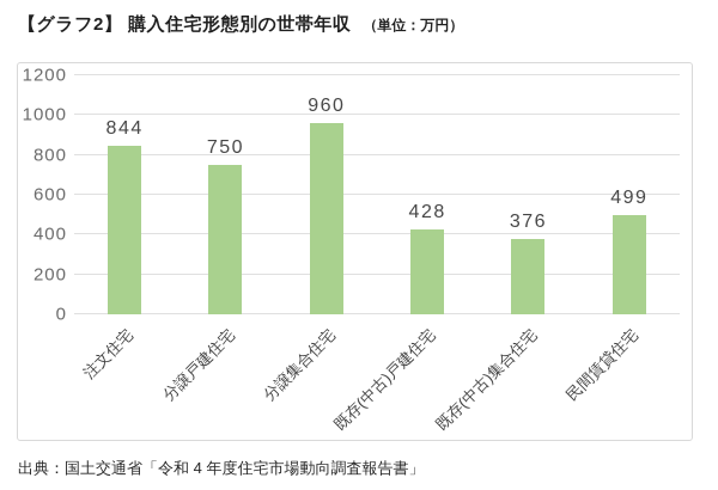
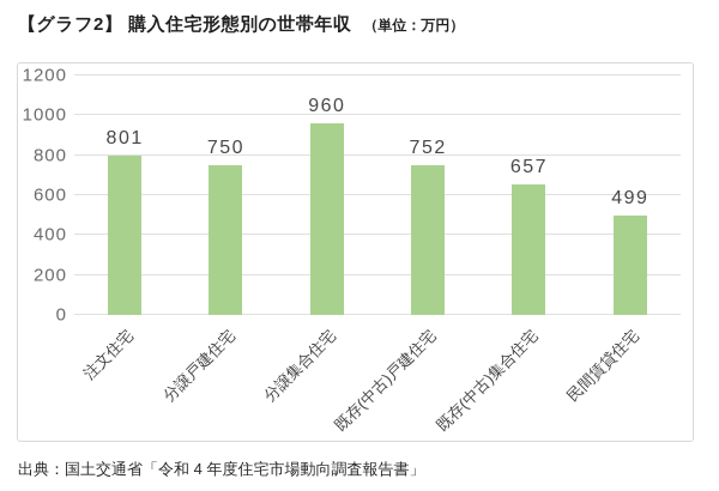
注文住宅: 844 -> 801
既存(中古)戸建住宅: 428 -> 752
既存(中古)集合住宅: 376 -> 657
